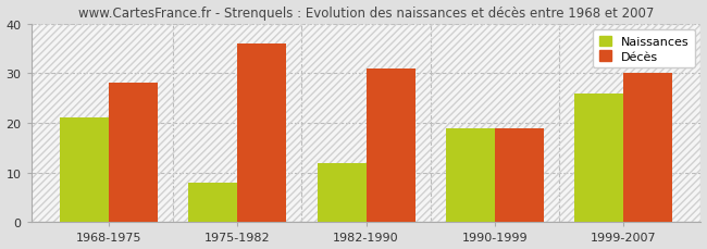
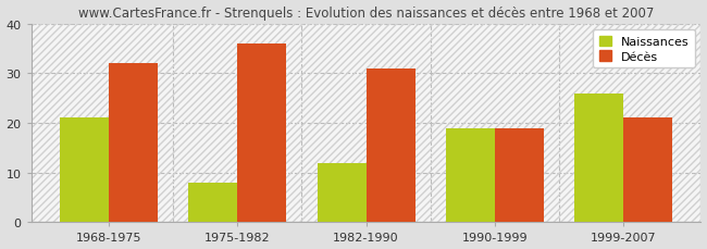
Décès/1968-1975: 28 -> 32
Décès/1999-2007: 30 -> 21
